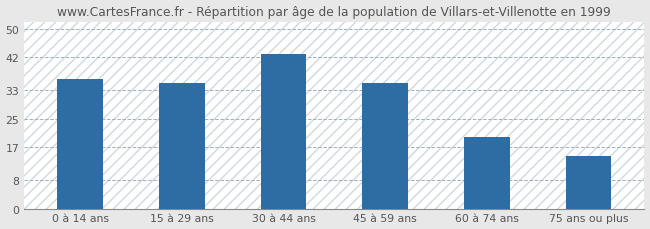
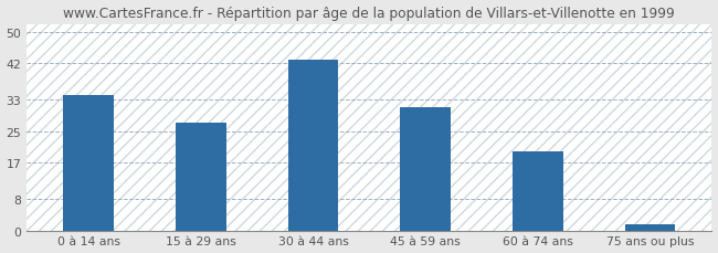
0 à 14 ans: 36.0 -> 34.0
15 à 29 ans: 35.0 -> 27.0
45 à 59 ans: 35.0 -> 31.0
75 ans ou plus: 14.5 -> 1.5
